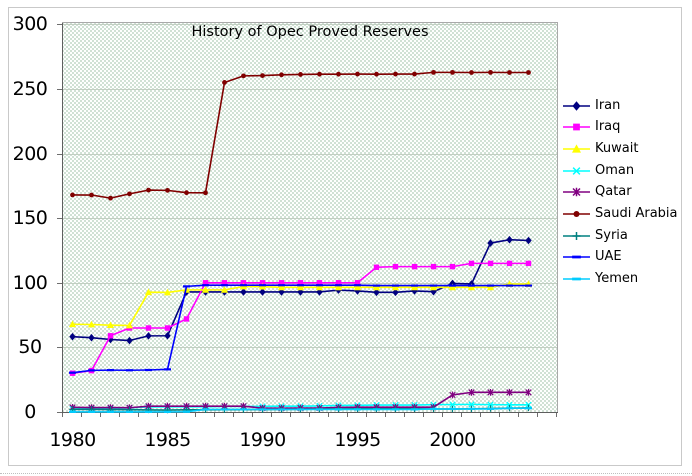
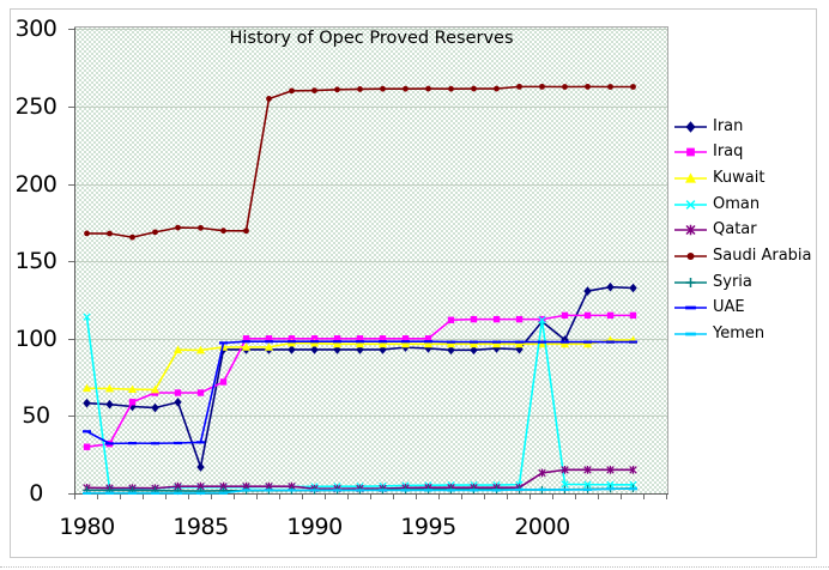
Oman/1980: 2 -> 114
UAE/1980: 30 -> 40
Iran/1985: 59 -> 17
Iran/2000: 100 -> 111
Oman/2000: 6 -> 112
